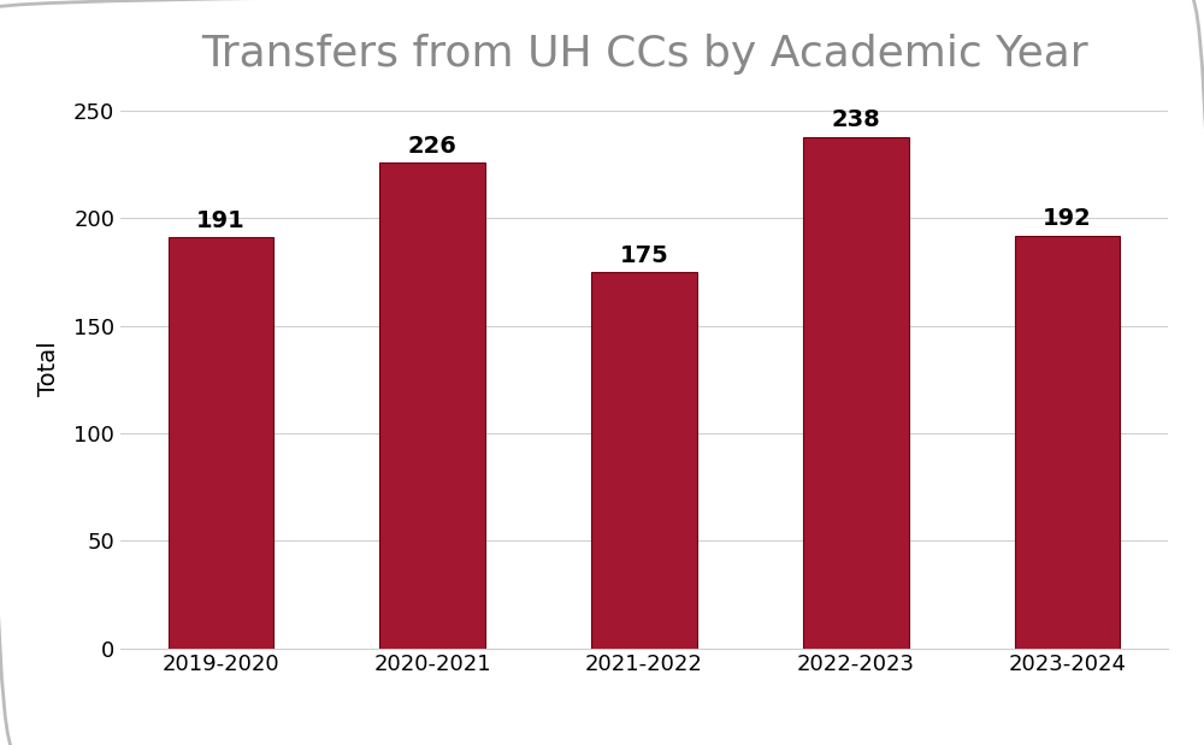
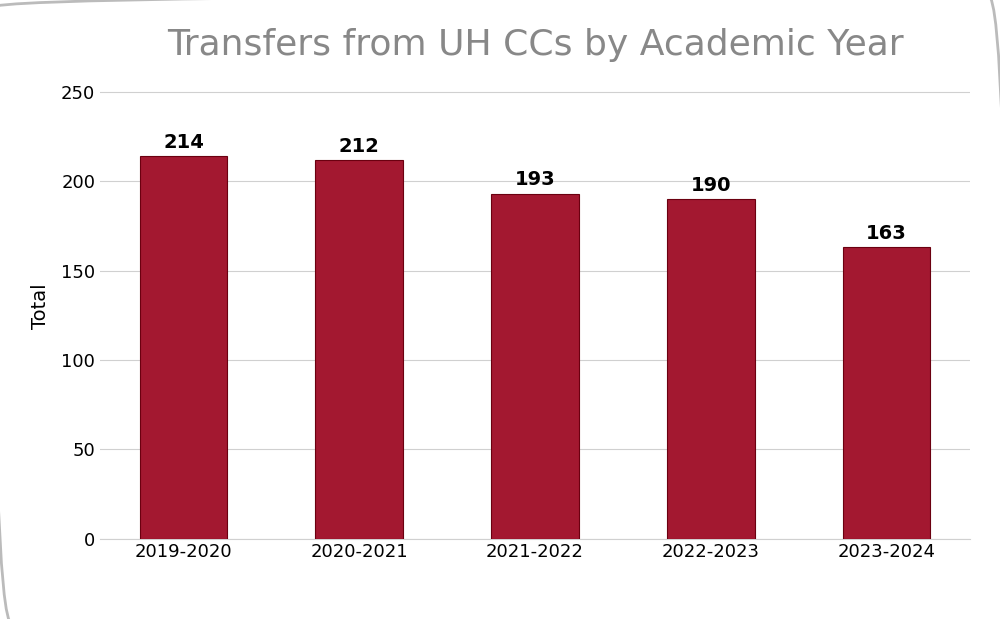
2019-2020: 191 -> 214
2020-2021: 226 -> 212
2021-2022: 175 -> 193
2022-2023: 238 -> 190
2023-2024: 192 -> 163
